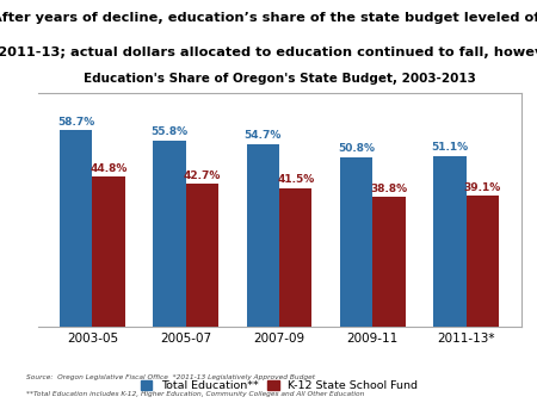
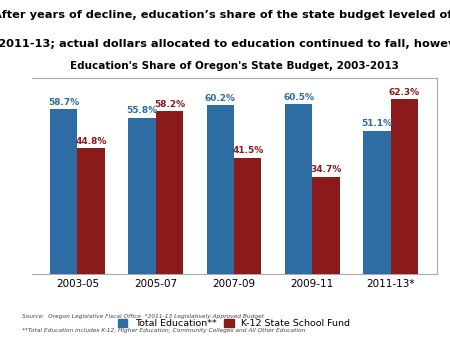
K-12 State School Fund/2005-07: 42.7% -> 58.2%
Total Education**/2007-09: 54.7% -> 60.2%
Total Education**/2009-11: 50.8% -> 60.5%
K-12 State School Fund/2009-11: 38.8% -> 34.7%
K-12 State School Fund/2011-13*: 39.1% -> 62.3%
